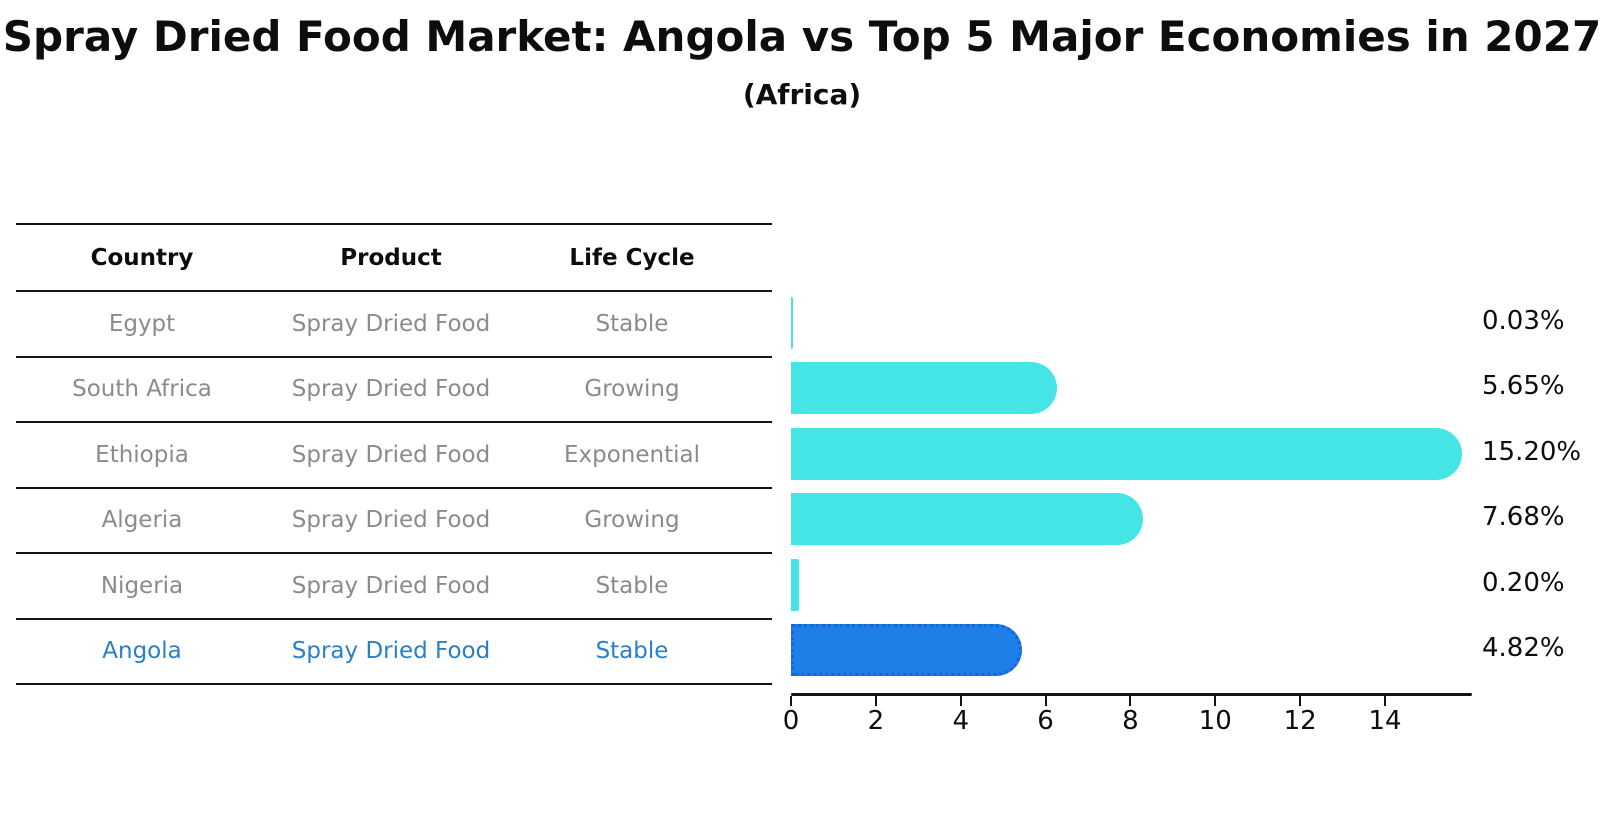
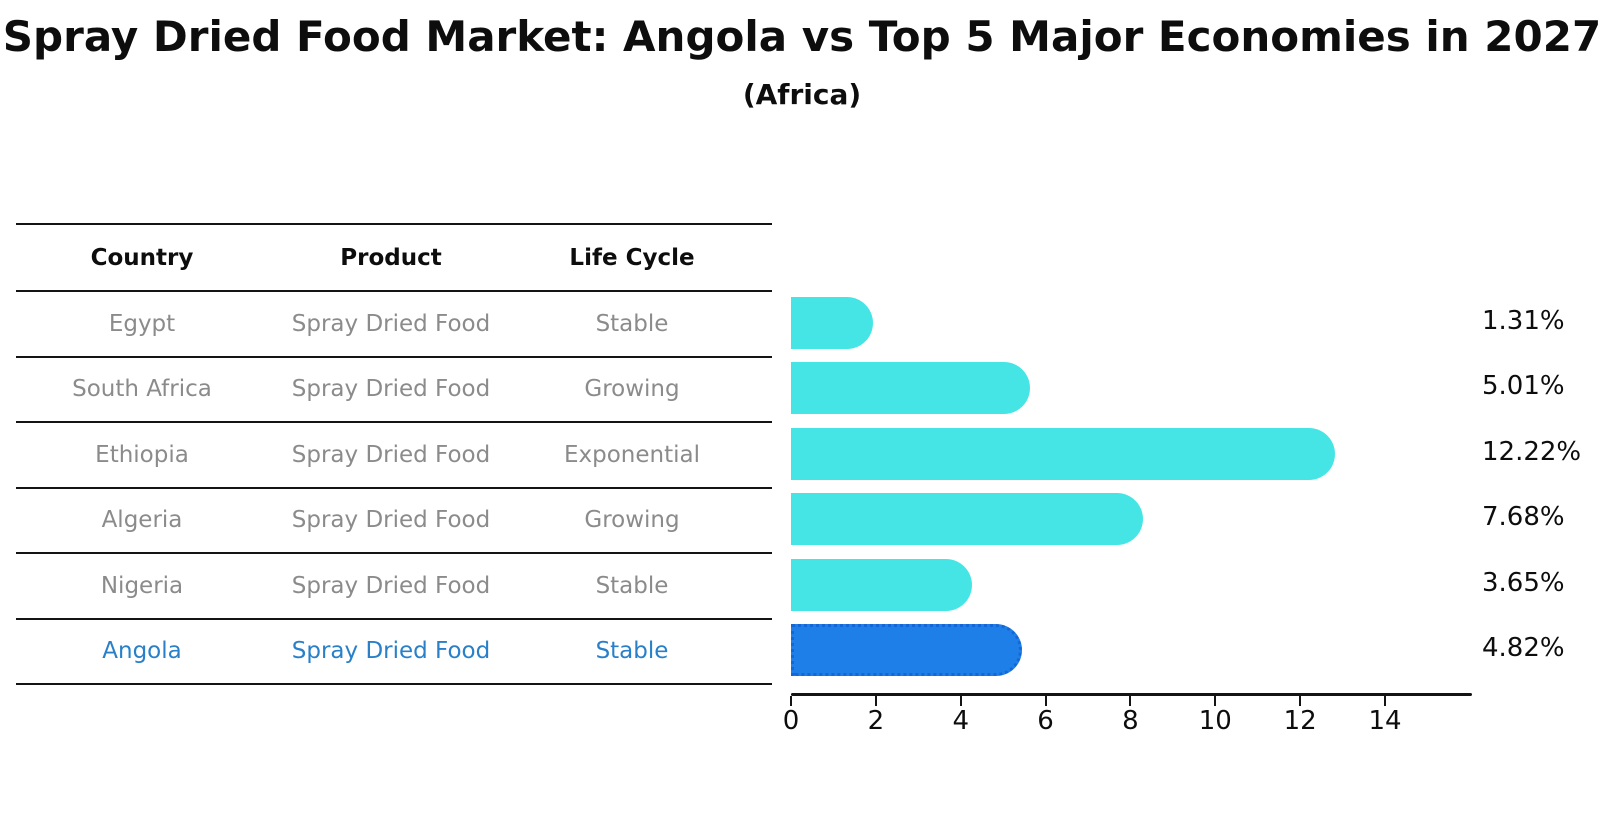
Egypt: 0.03% -> 1.31%
South Africa: 5.65% -> 5.01%
Ethiopia: 15.20% -> 12.22%
Nigeria: 0.20% -> 3.65%
